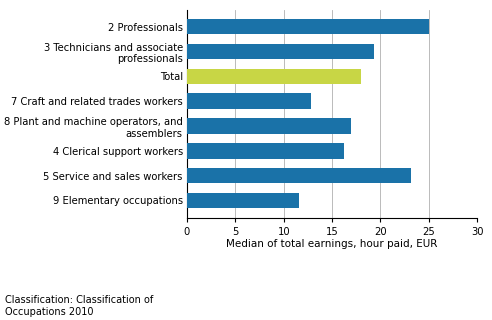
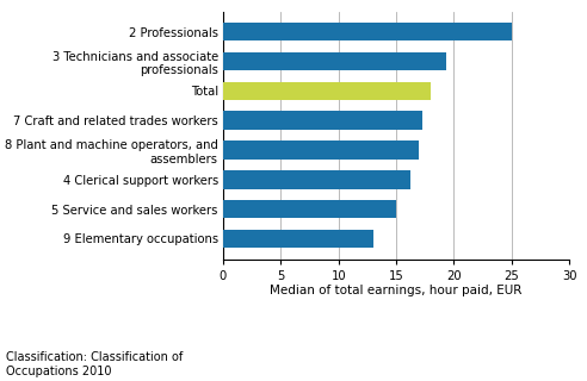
7 Craft and related trades workers: 12.8 -> 17.3
5 Service and sales workers: 23.2 -> 15.0
9 Elementary occupations: 11.6 -> 13.0
